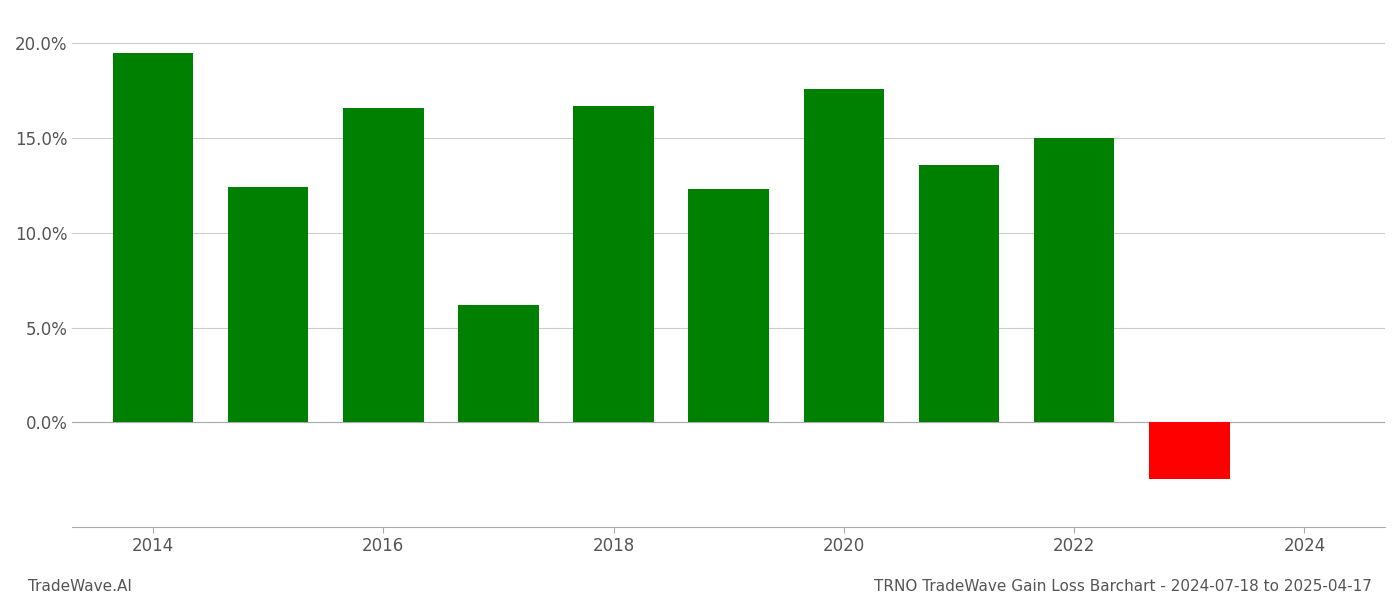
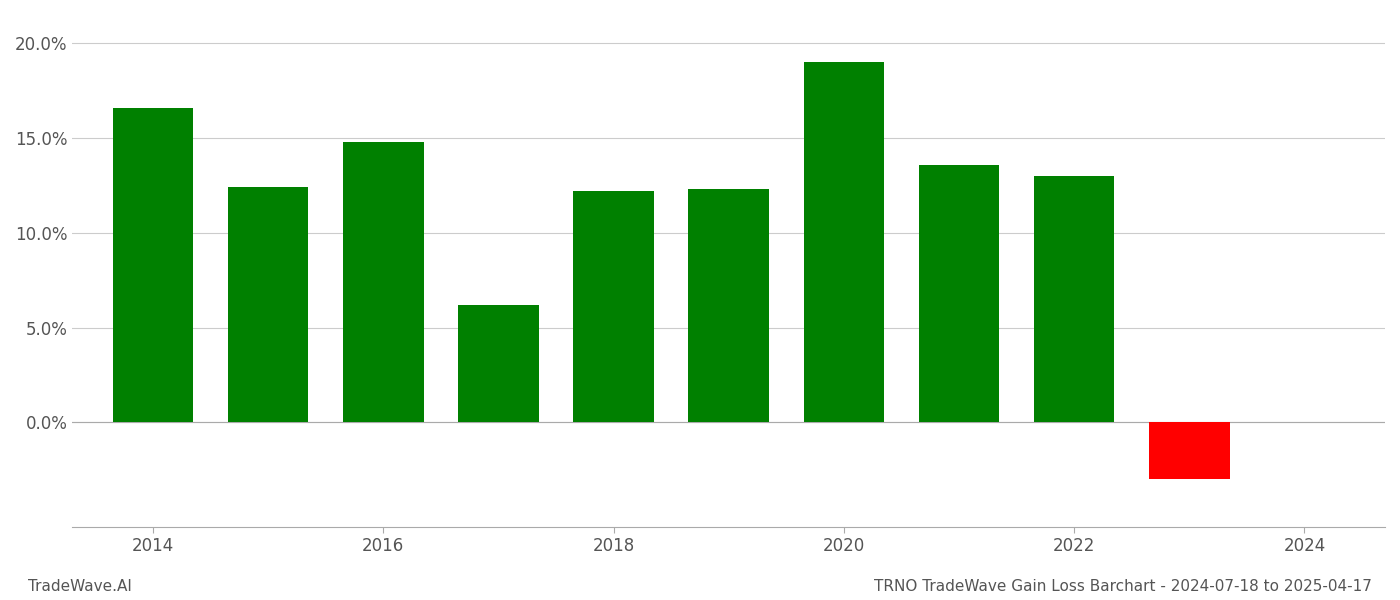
2014: 19.5% -> 16.6%
2016: 16.6% -> 14.8%
2018: 16.7% -> 12.2%
2020: 17.6% -> 19.0%
2022: 15.0% -> 13.0%
